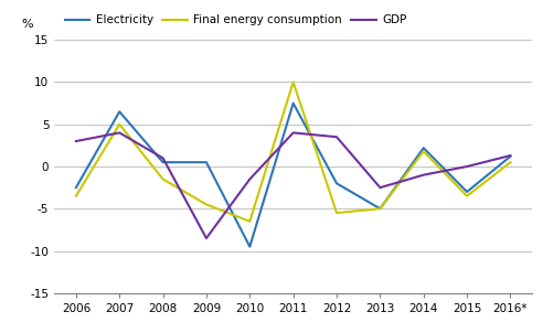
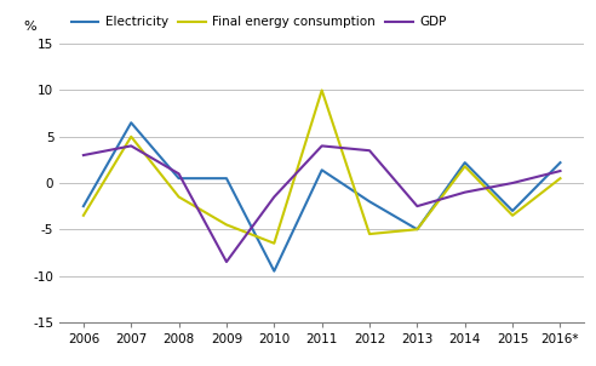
Electricity/2011: 7.5 -> 1.4
Electricity/2016*: 1.2 -> 2.2
